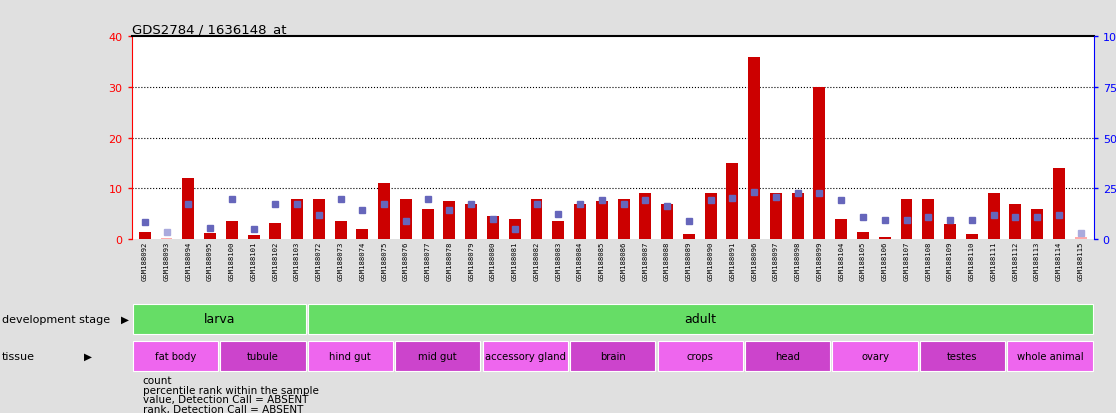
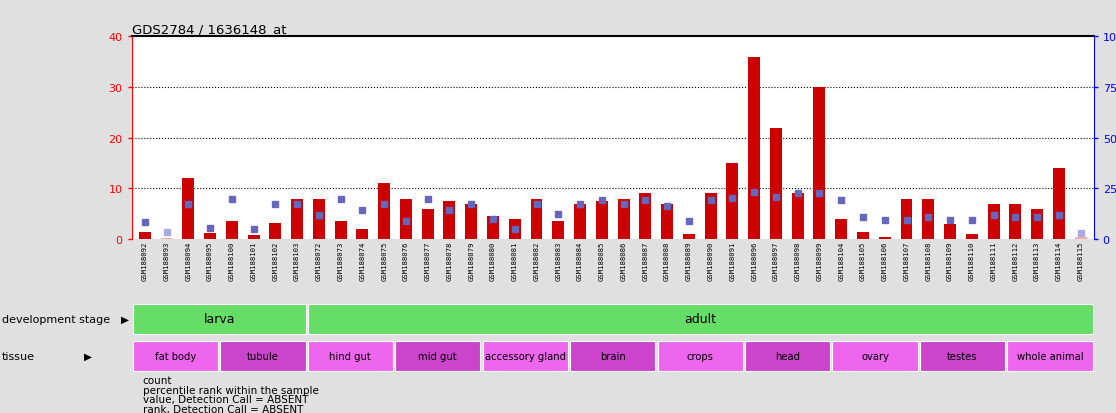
GSM188097: 9.0 -> 22.0
GSM188111: 9.0 -> 7.0
